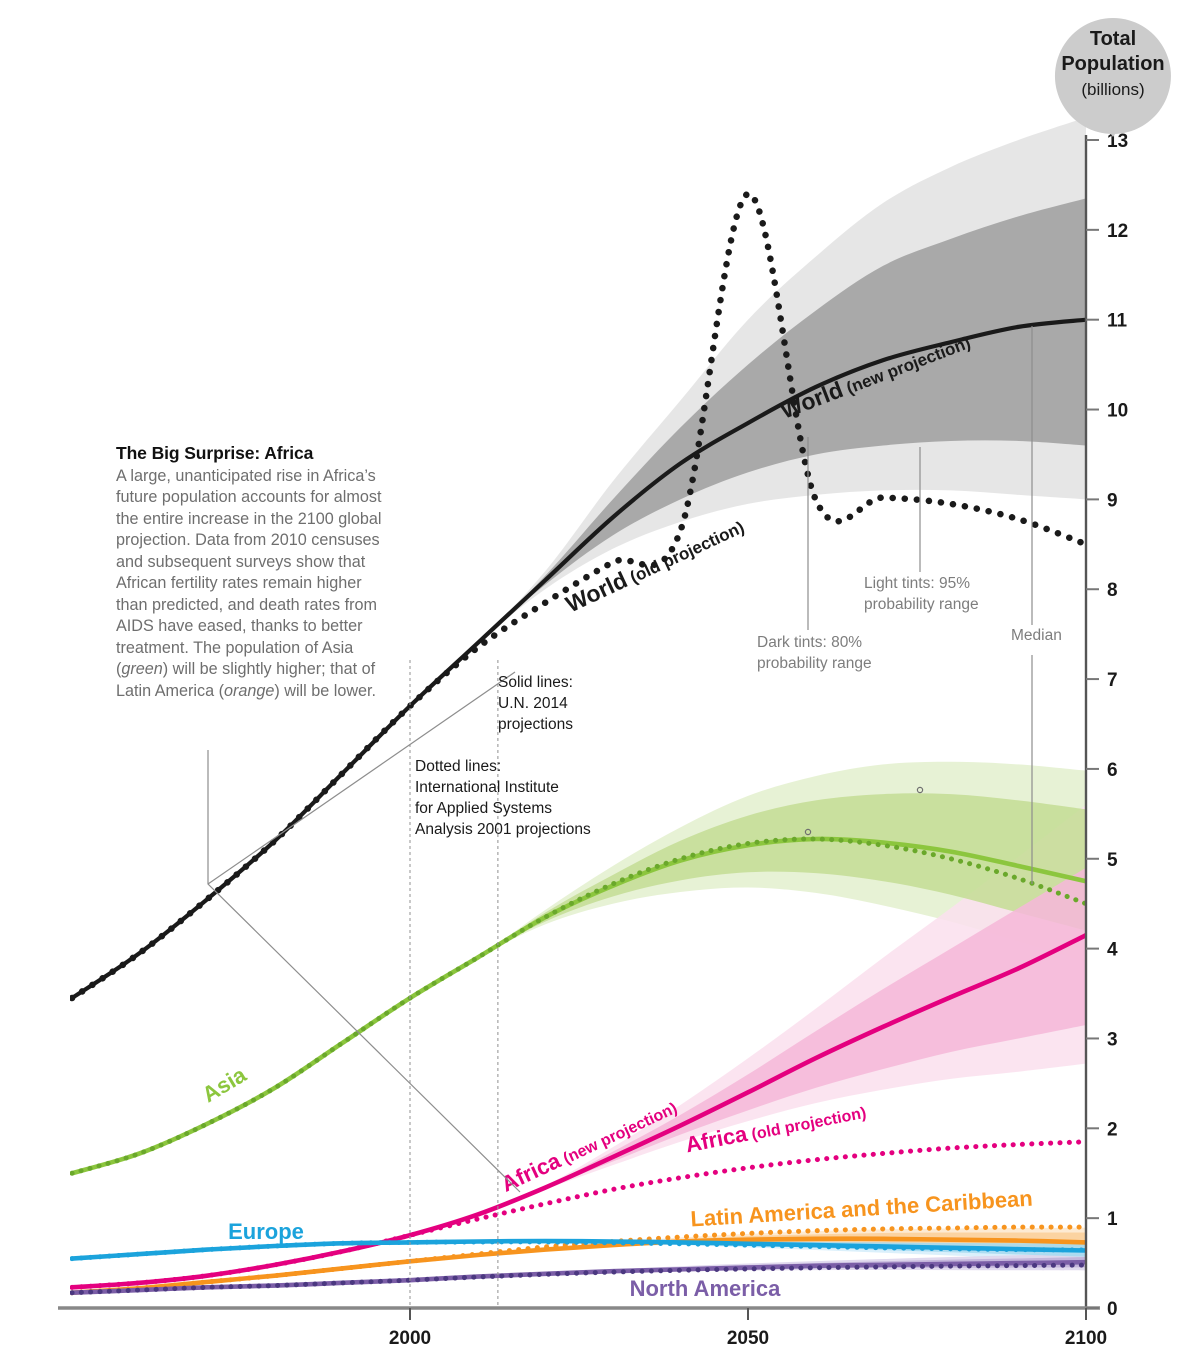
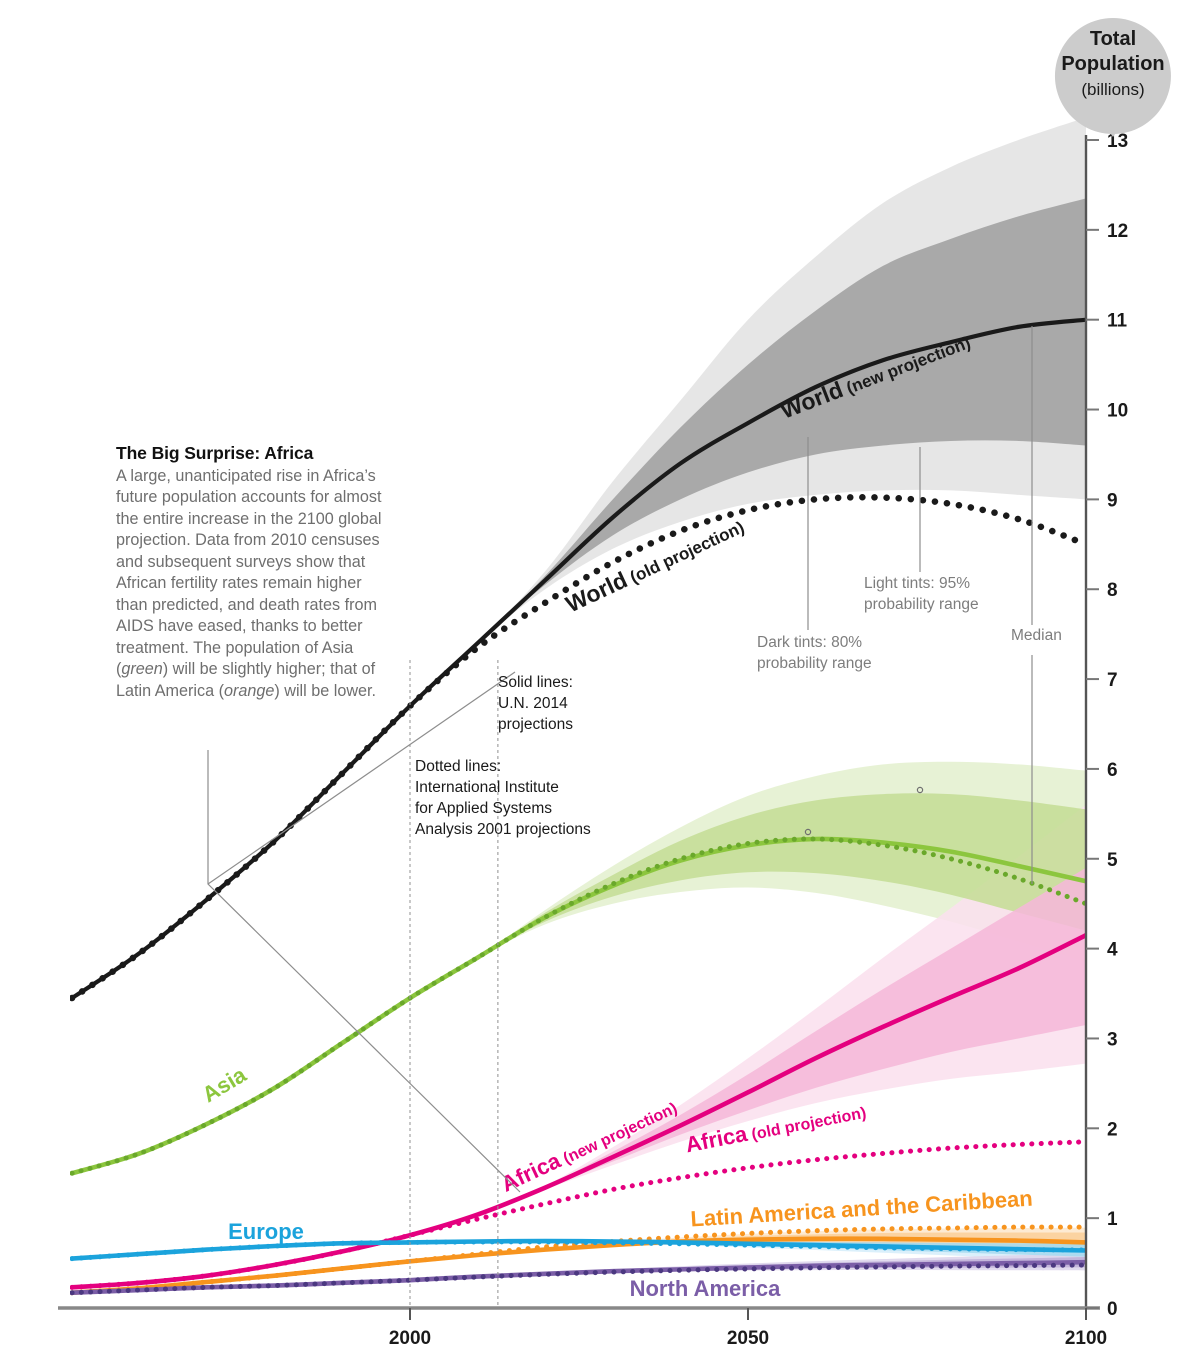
World (old projection)/2050: 12.4 -> 8.9
